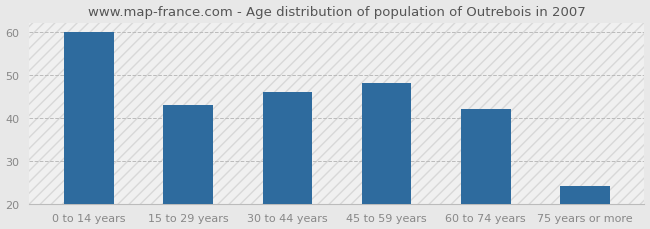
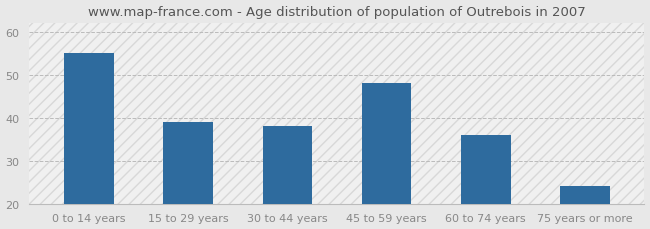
0 to 14 years: 60 -> 55
15 to 29 years: 43 -> 39
30 to 44 years: 46 -> 38
60 to 74 years: 42 -> 36
